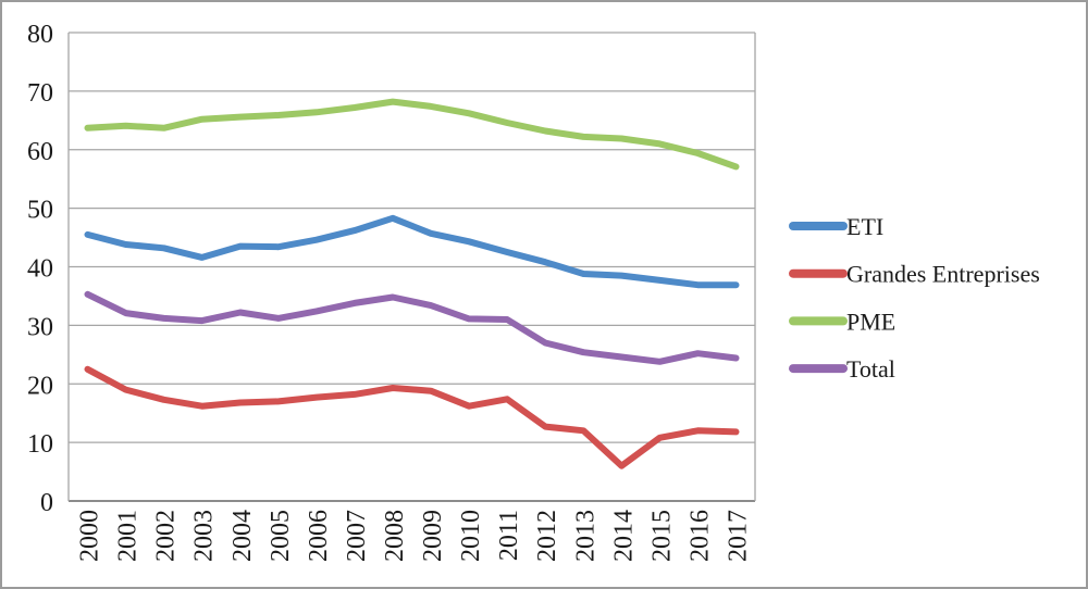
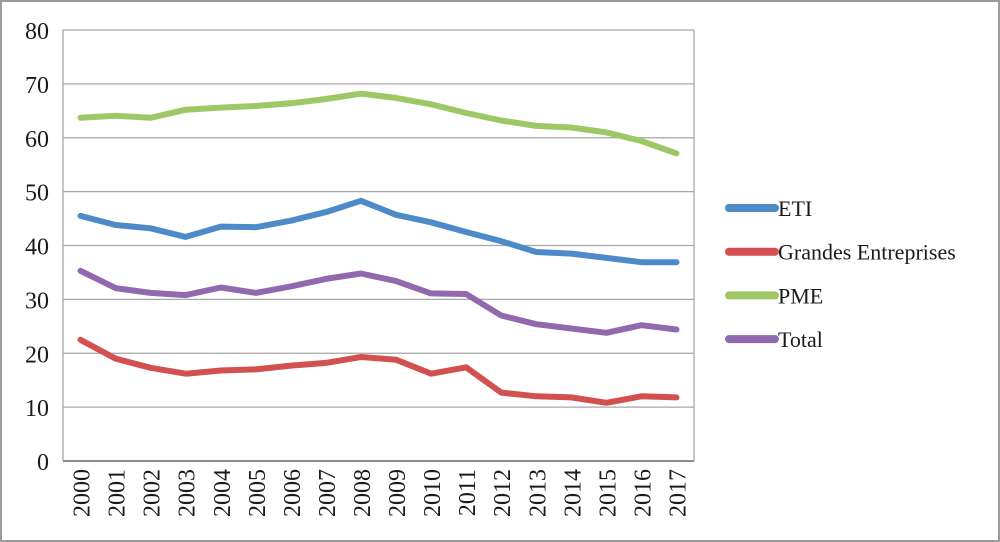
Grandes Entreprises/2014: 6 -> 12
